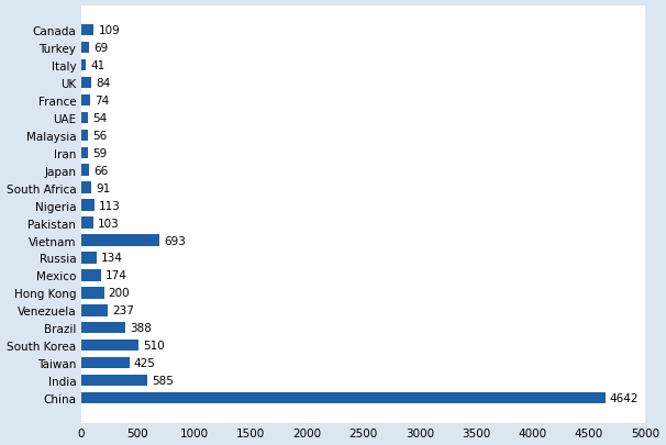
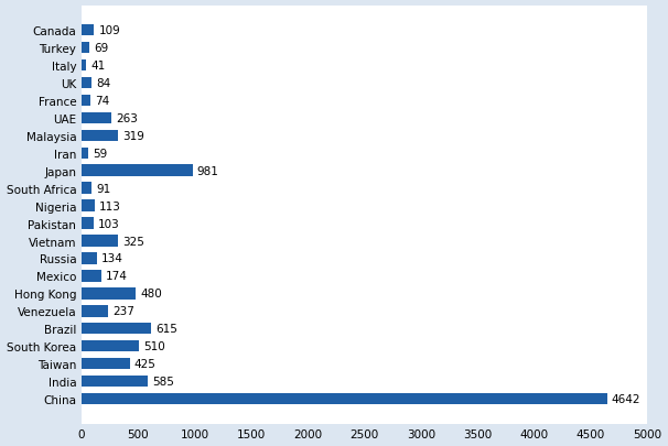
UAE: 54 -> 263
Malaysia: 56 -> 319
Japan: 66 -> 981
Vietnam: 693 -> 325
Hong Kong: 200 -> 480
Brazil: 388 -> 615
